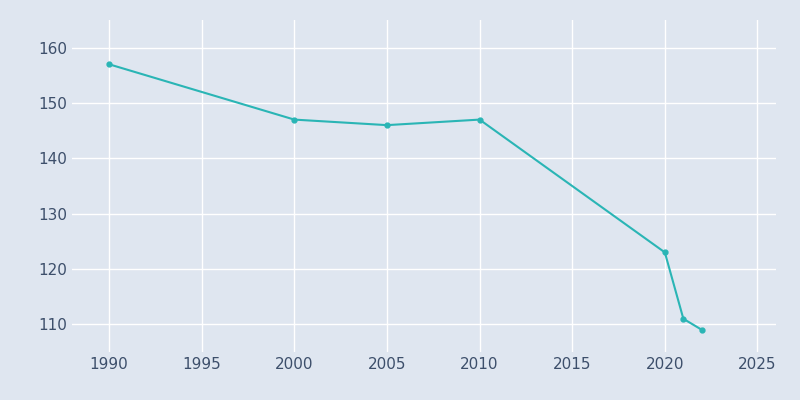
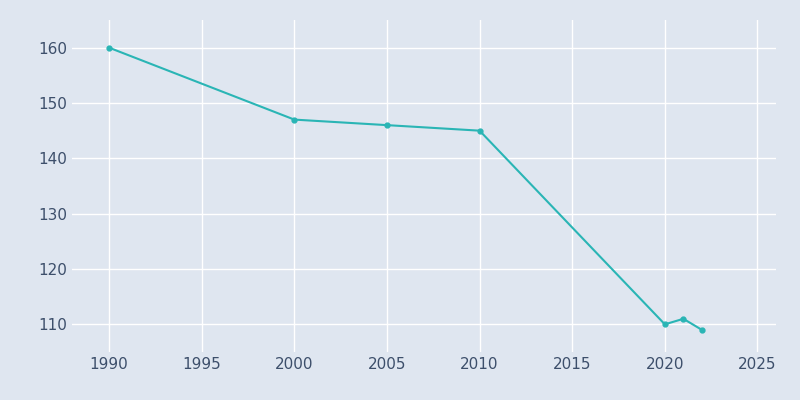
1990: 157 -> 160
2010: 147 -> 145
2020: 123 -> 110
